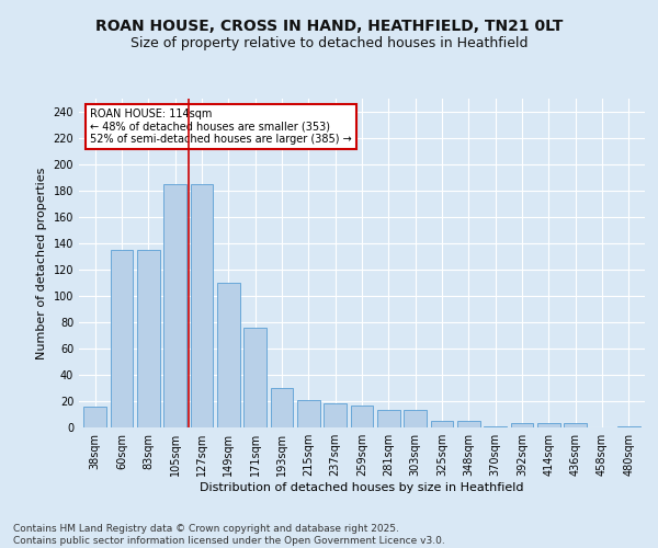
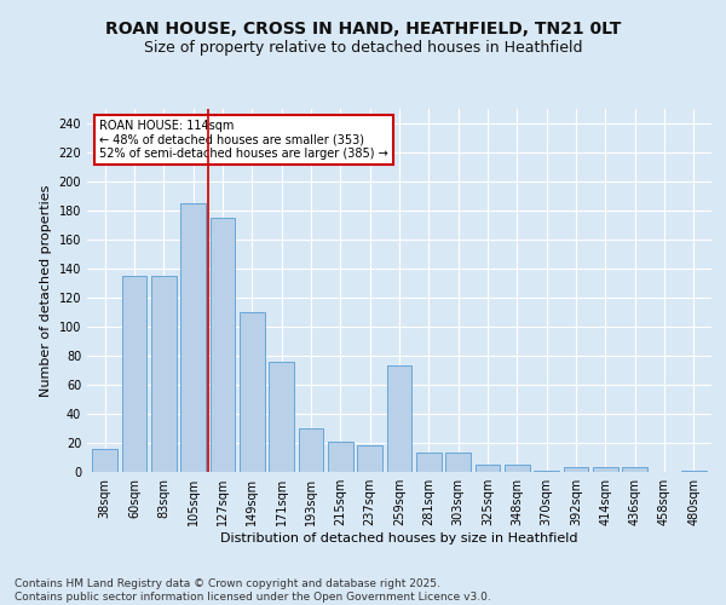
127sqm: 185 -> 175
259sqm: 17 -> 73
